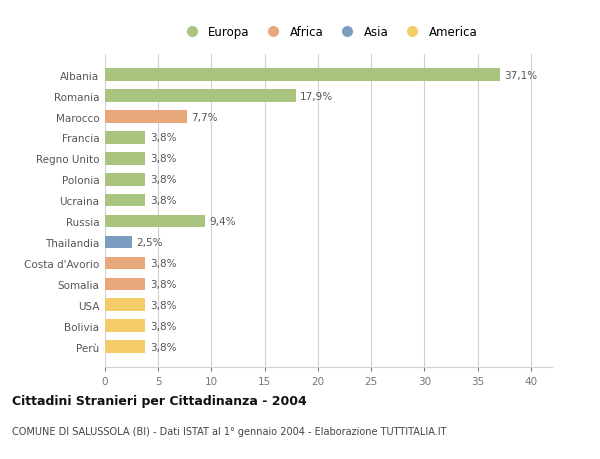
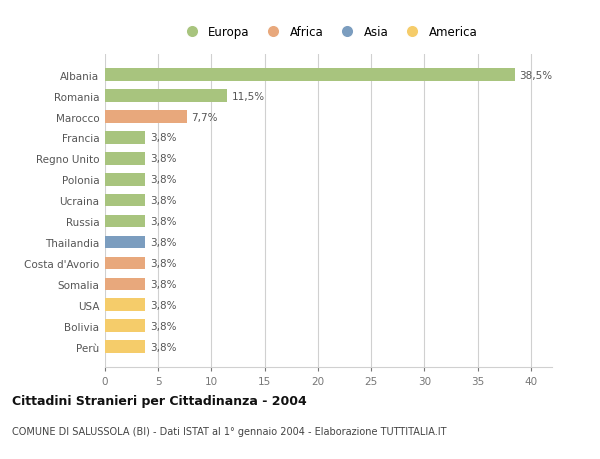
Albania: 37,1% -> 38,5%
Romania: 17,9% -> 11,5%
Russia: 9,4% -> 3,8%
Thailandia: 2,5% -> 3,8%
